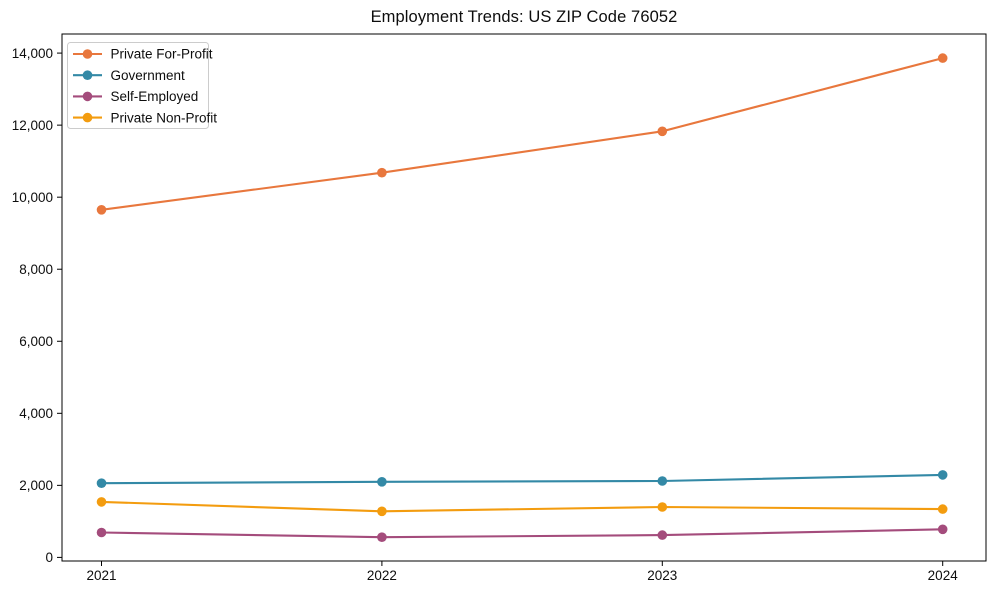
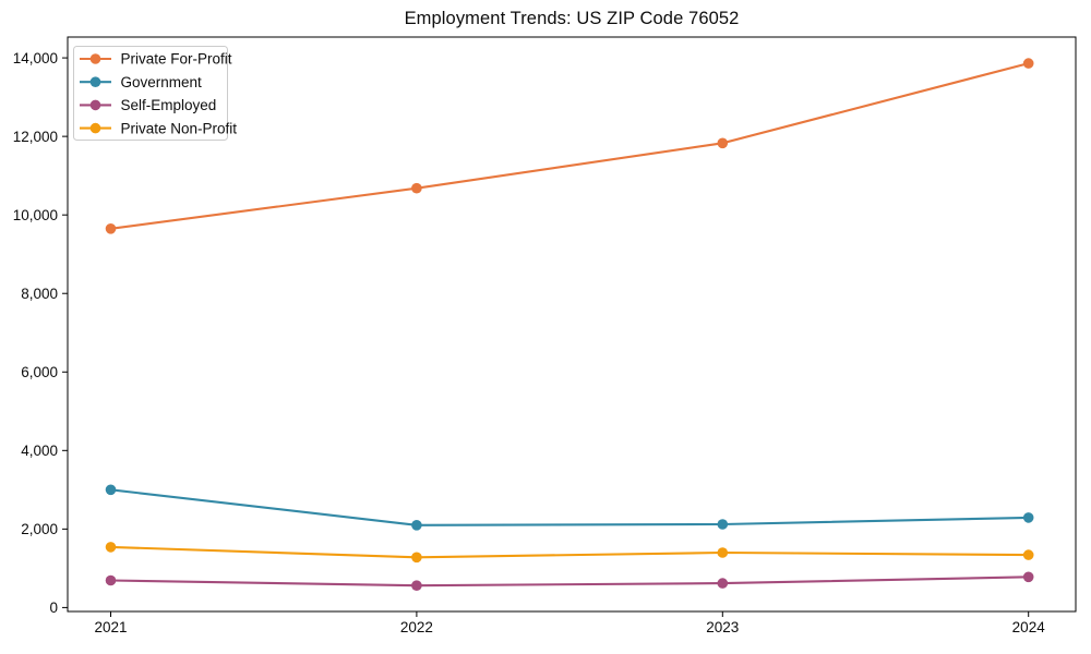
Government/2021: 2100 -> 3000
